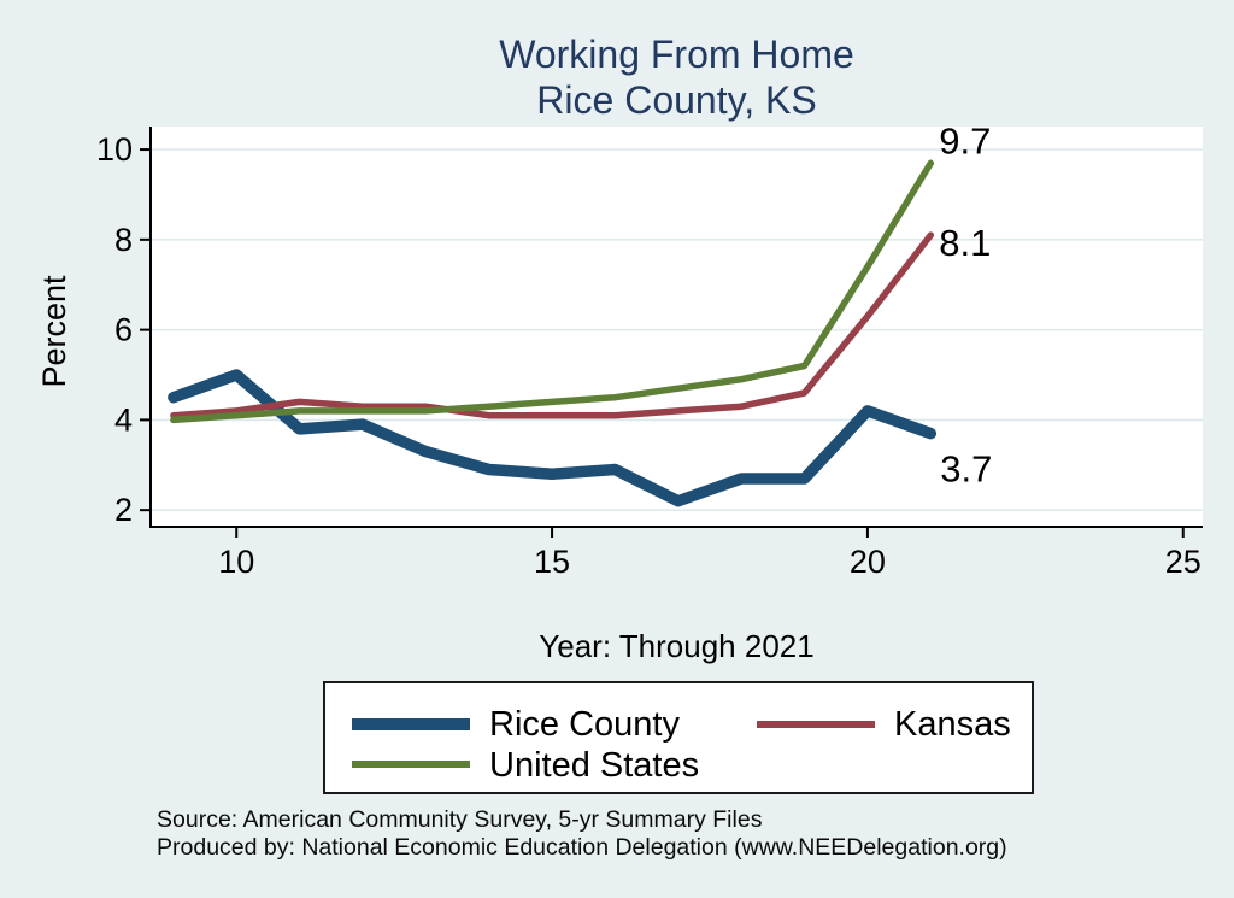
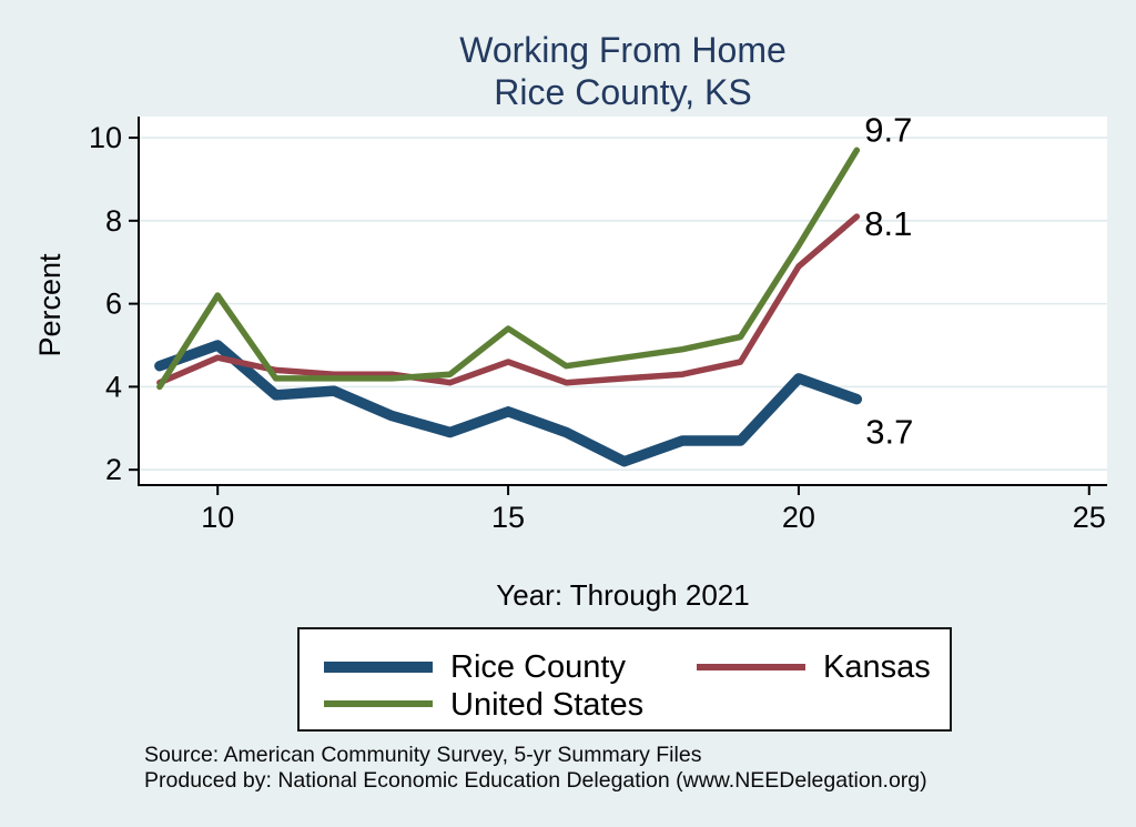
Kansas/10: 4.2 -> 4.7
United States/10: 4.1 -> 6.2
Rice County/15: 2.8 -> 3.4
Kansas/15: 4.1 -> 4.6
United States/15: 4.4 -> 5.4
Kansas/20: 6.3 -> 6.9
